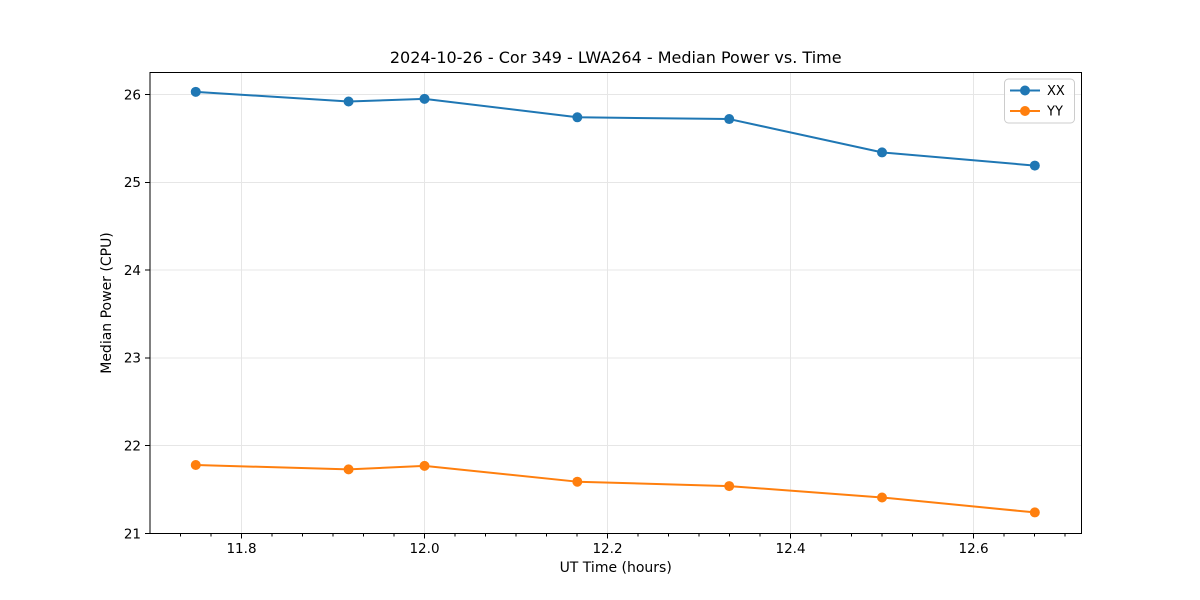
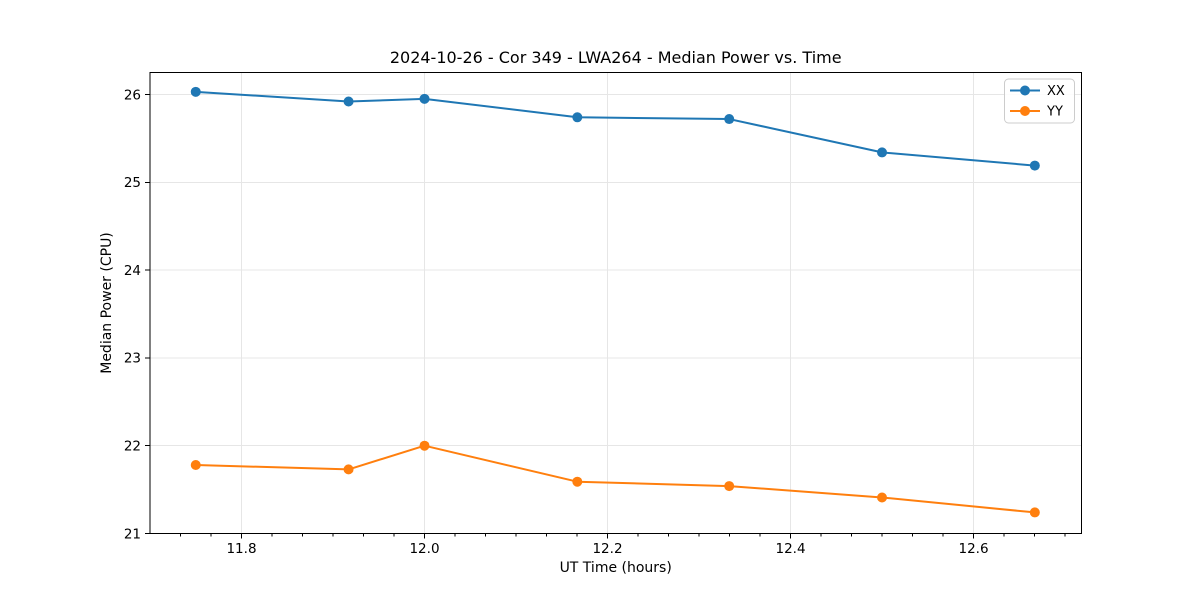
YY/12.0: 21.8 -> 22.0
